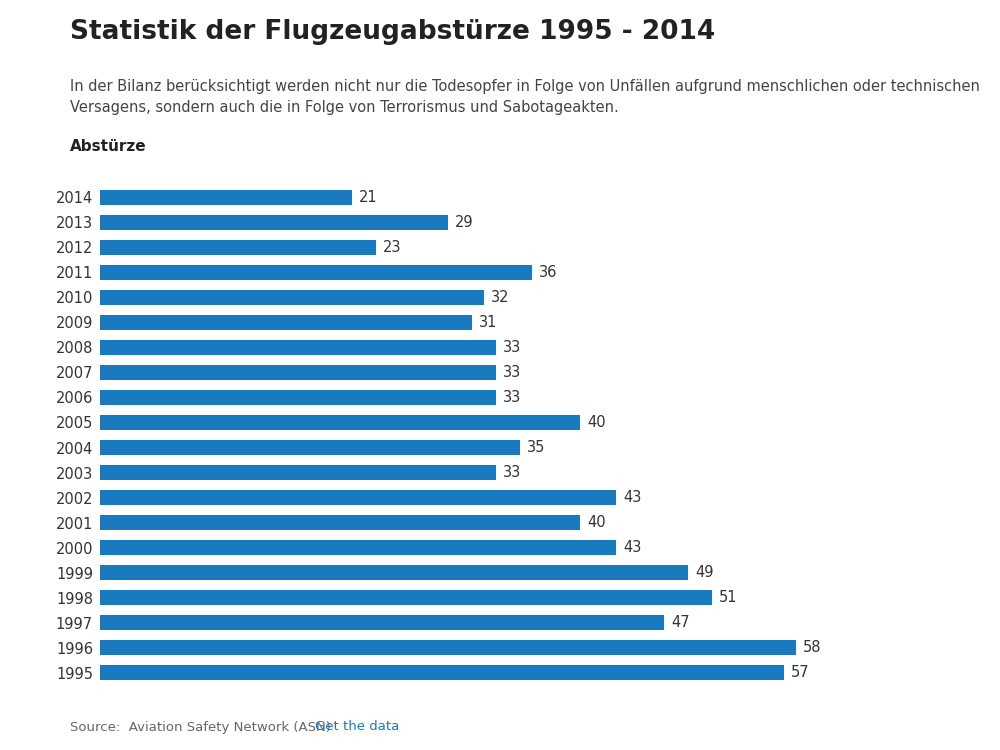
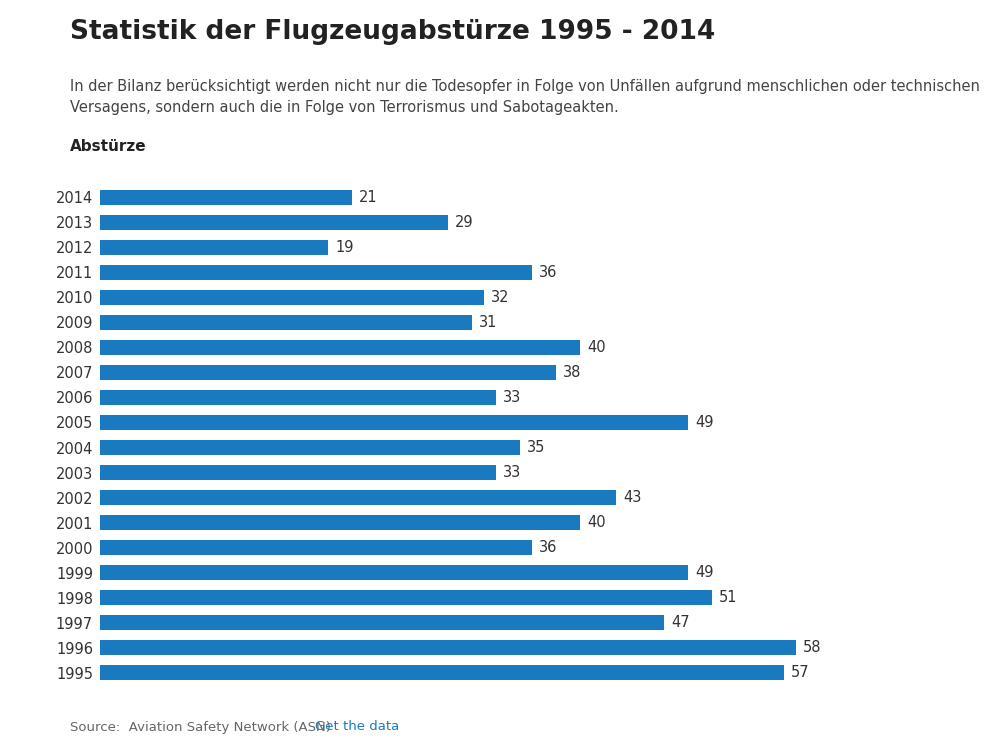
2012: 23 -> 19
2008: 33 -> 40
2007: 33 -> 38
2005: 40 -> 49
2000: 43 -> 36
